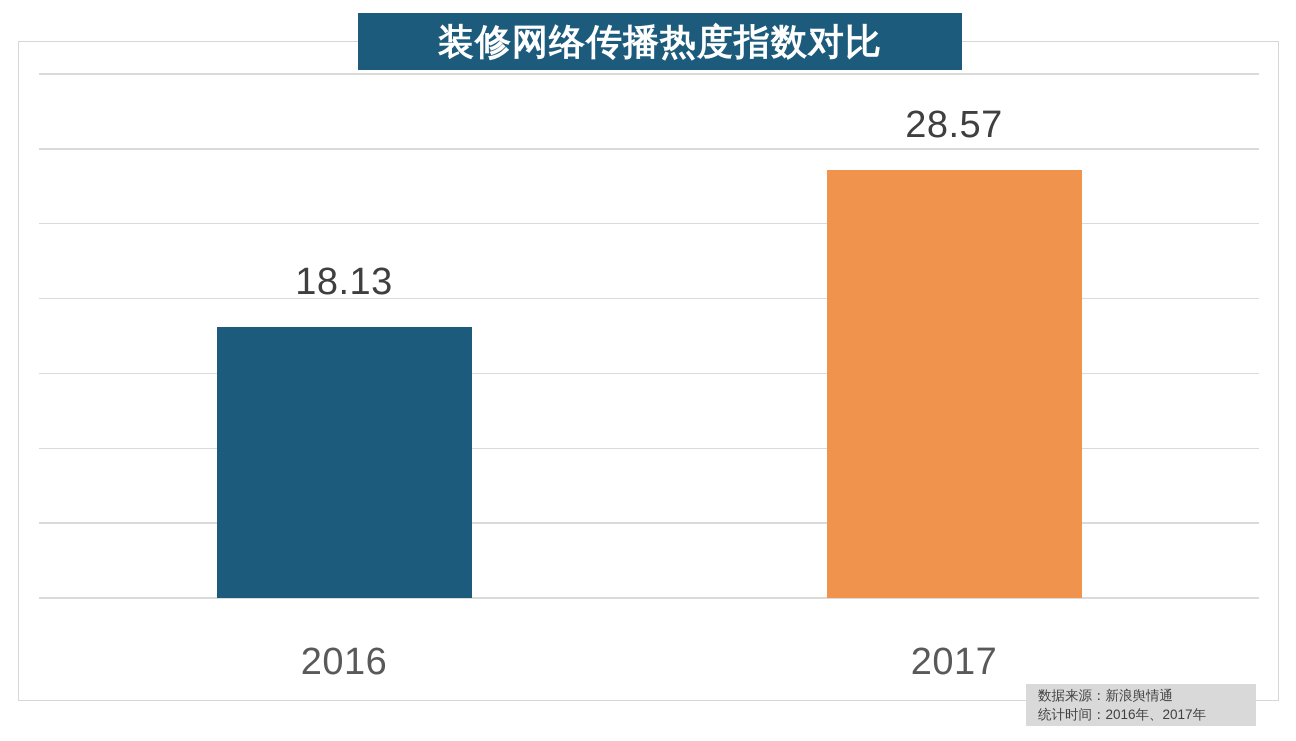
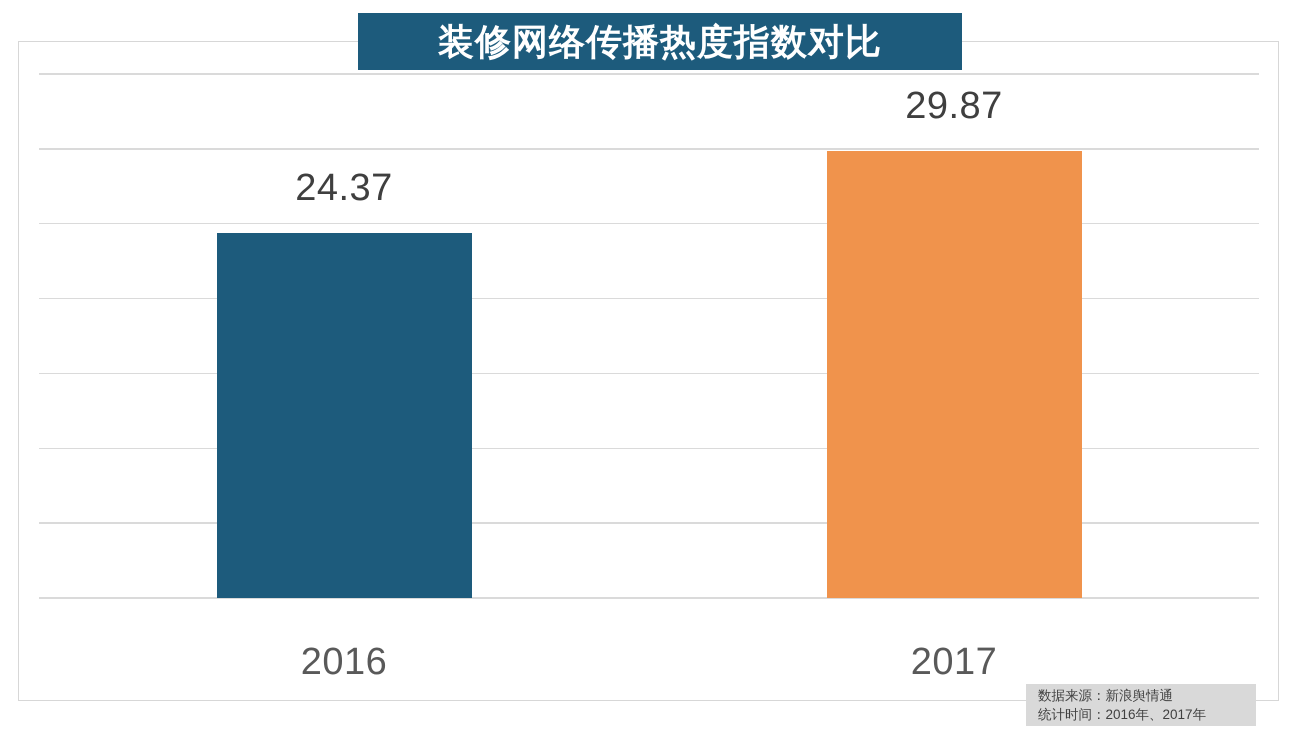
2016: 18.13 -> 24.37
2017: 28.57 -> 29.87
